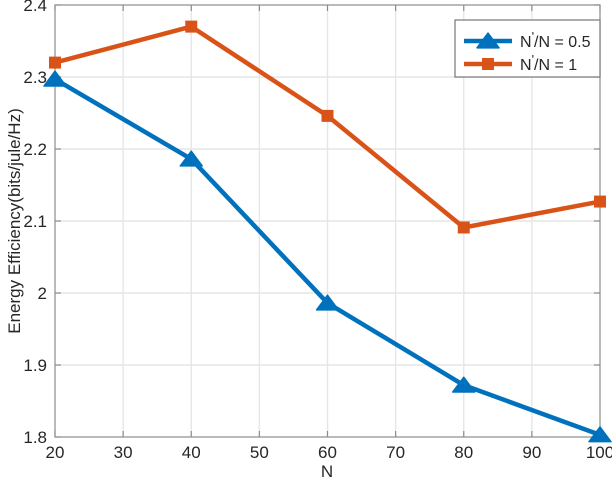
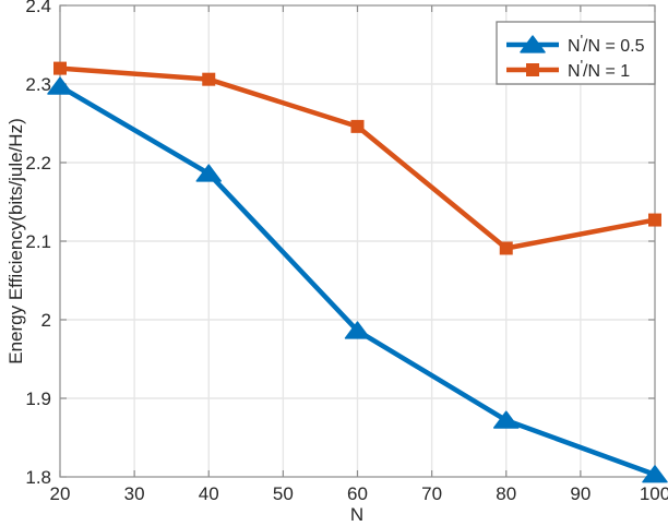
N'/N = 1/40: 2.37 -> 2.31
